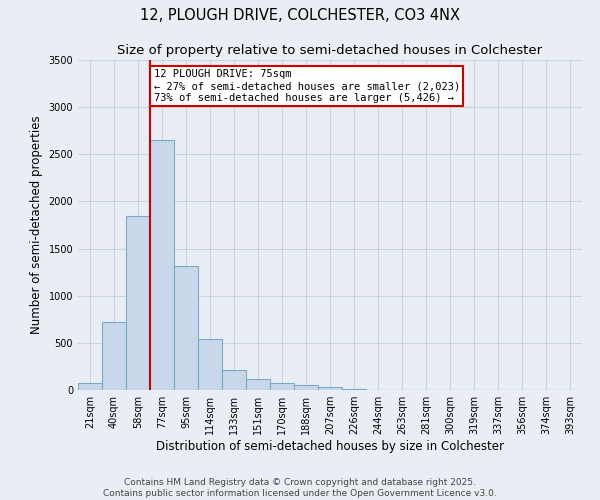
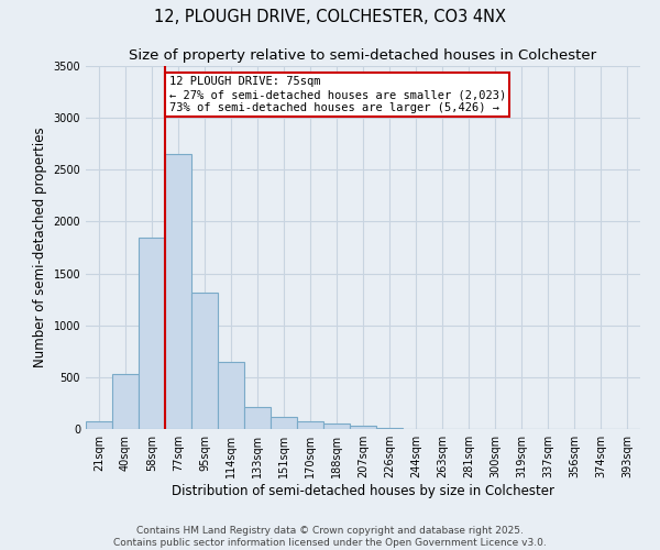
40sqm: 720 -> 530
114sqm: 540 -> 650
